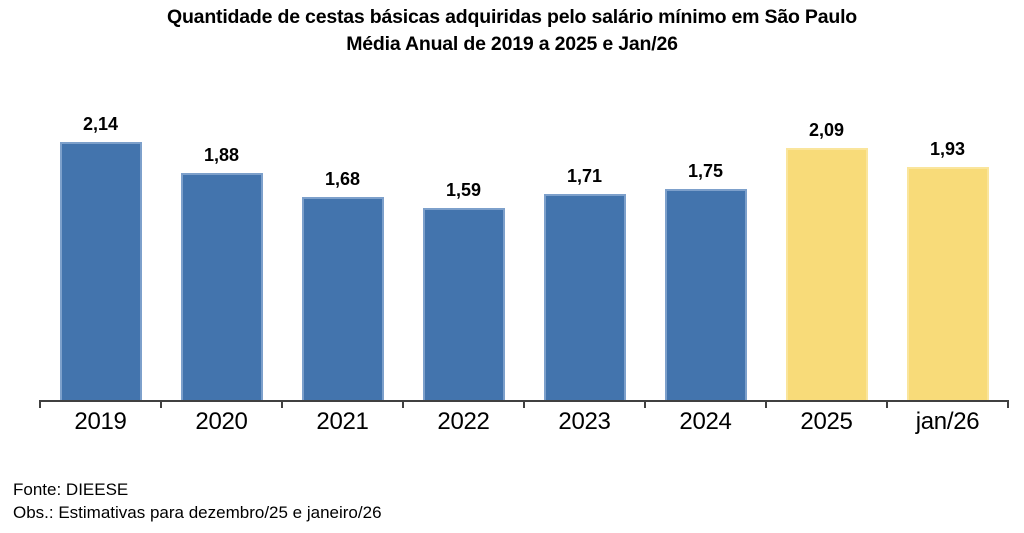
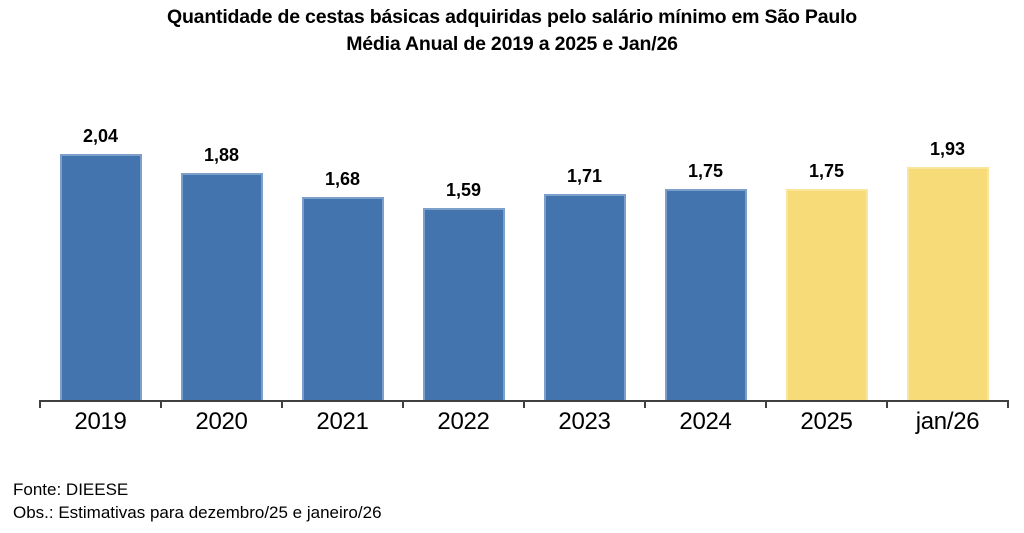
2019: 2,14 -> 2,04
2025: 2,09 -> 1,75
